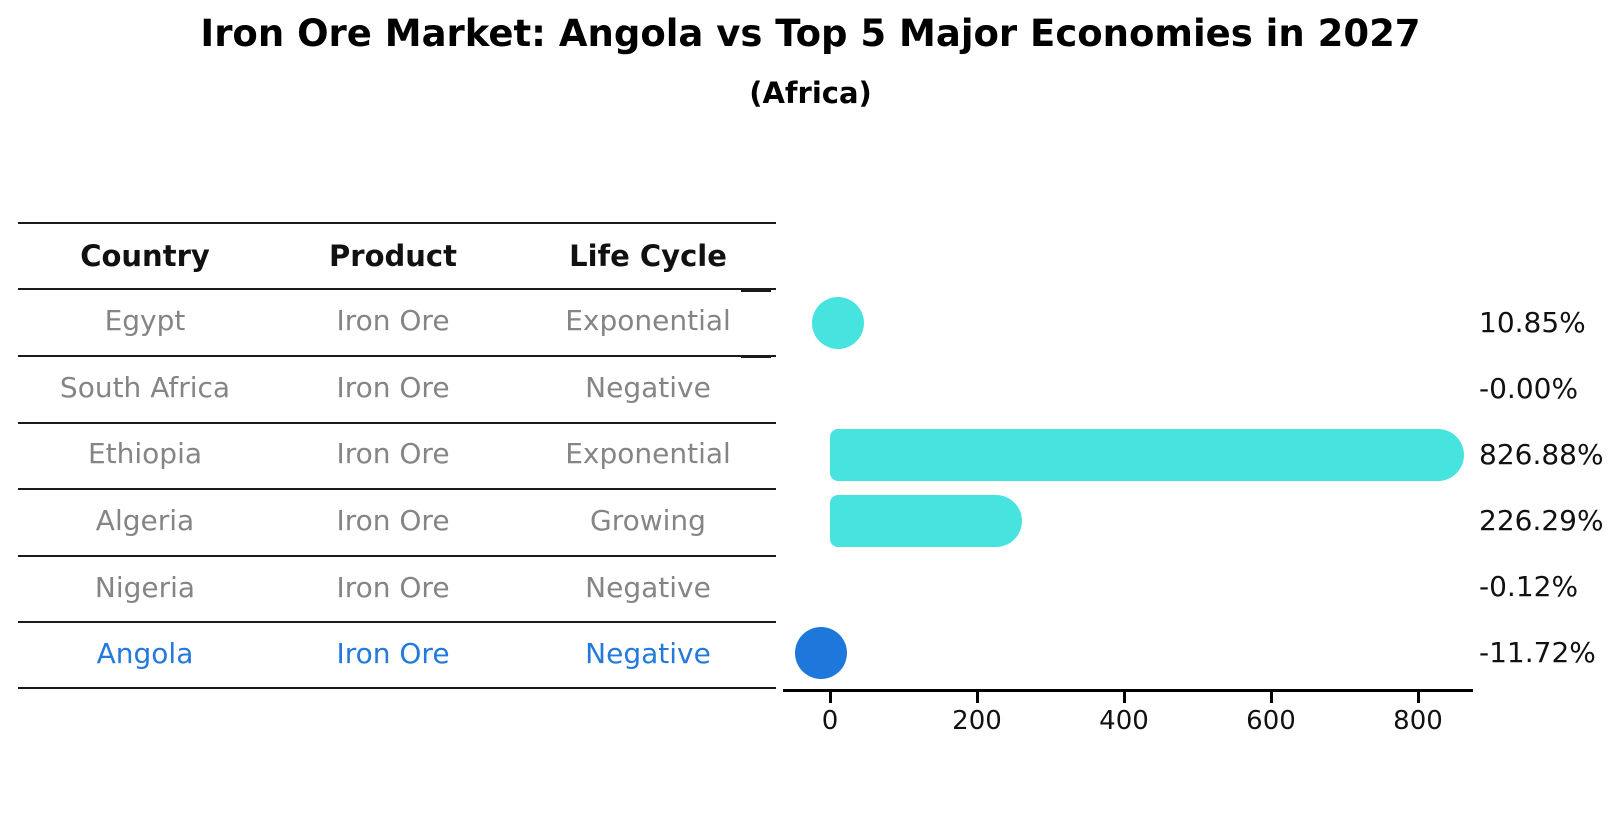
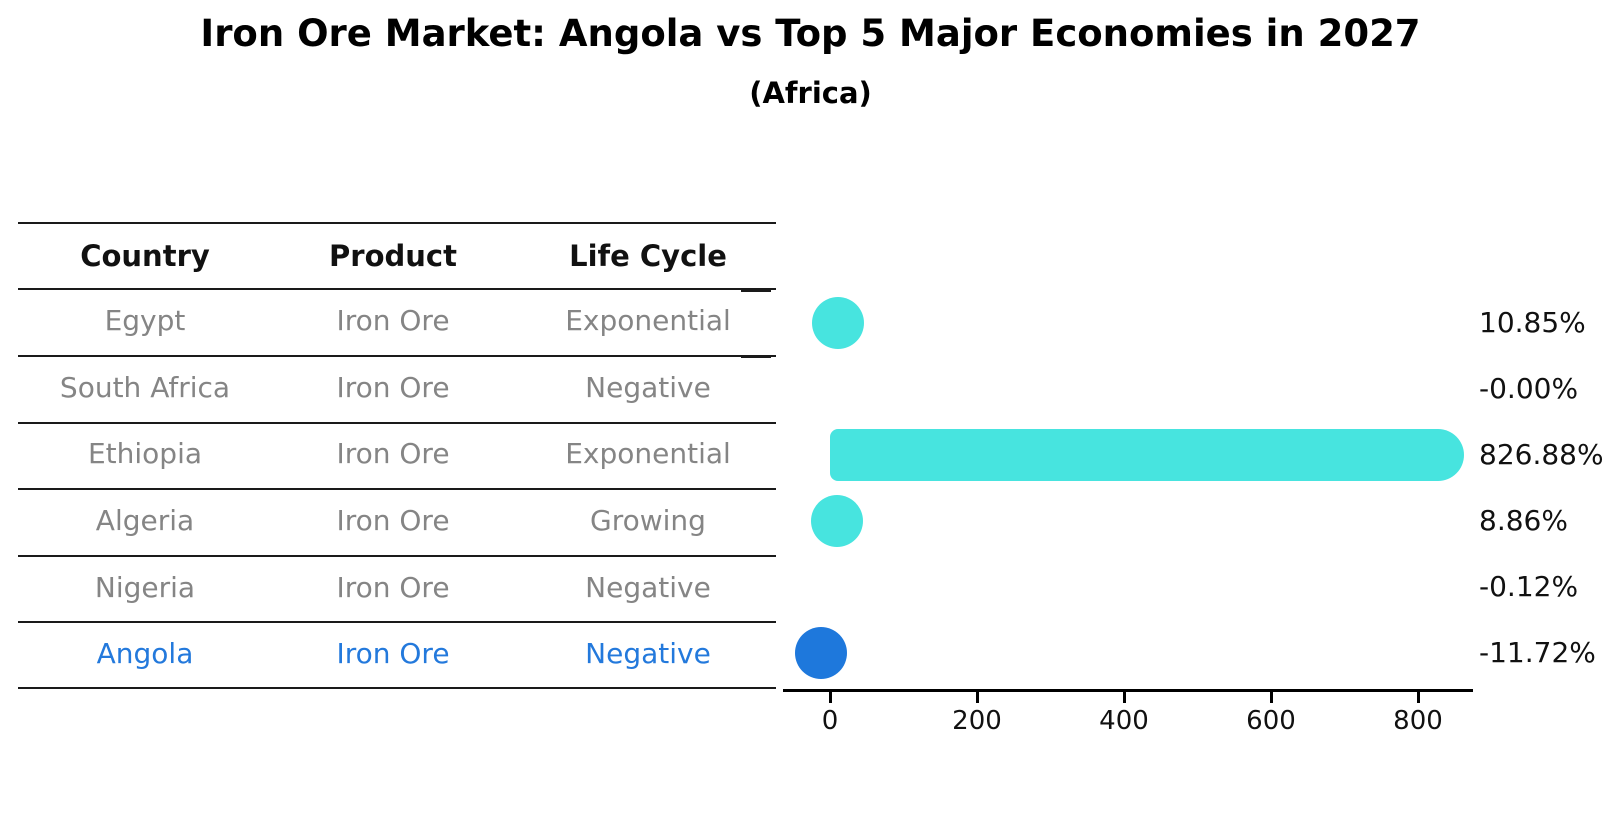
Algeria: 226.29% -> 8.86%
